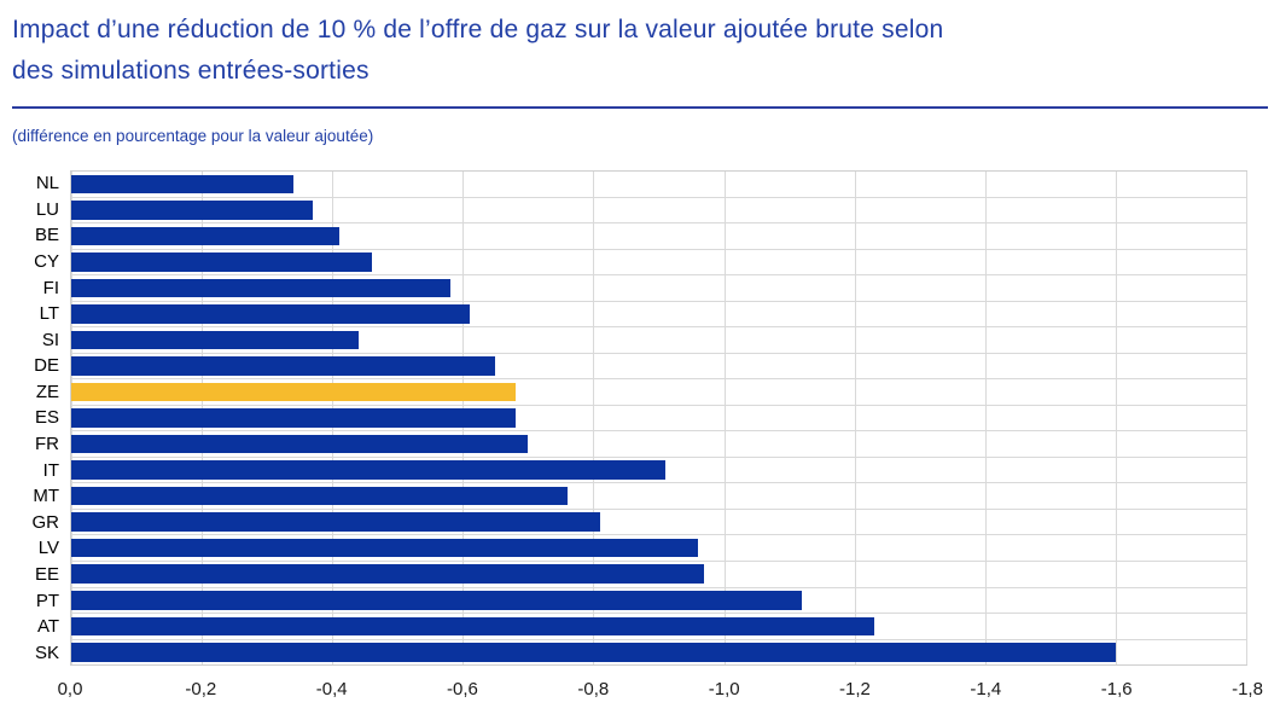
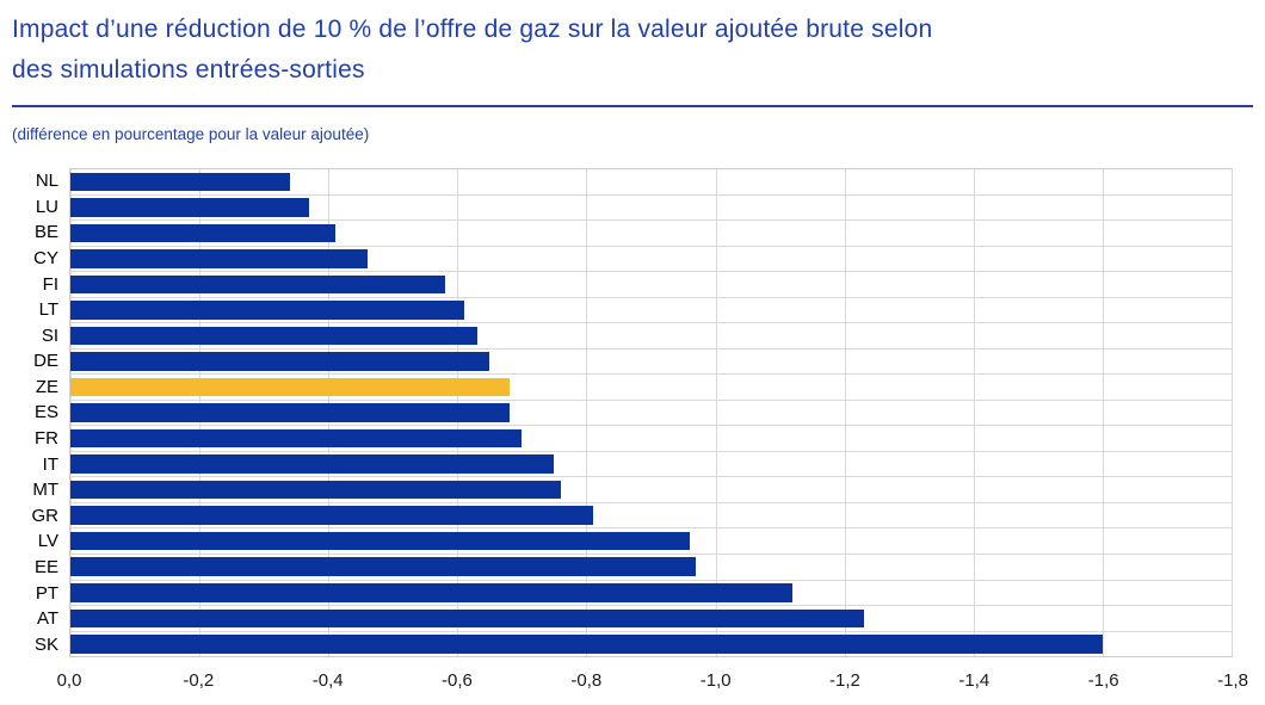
SI: -0,44 -> -0,63
IT: -0,91 -> -0,75
